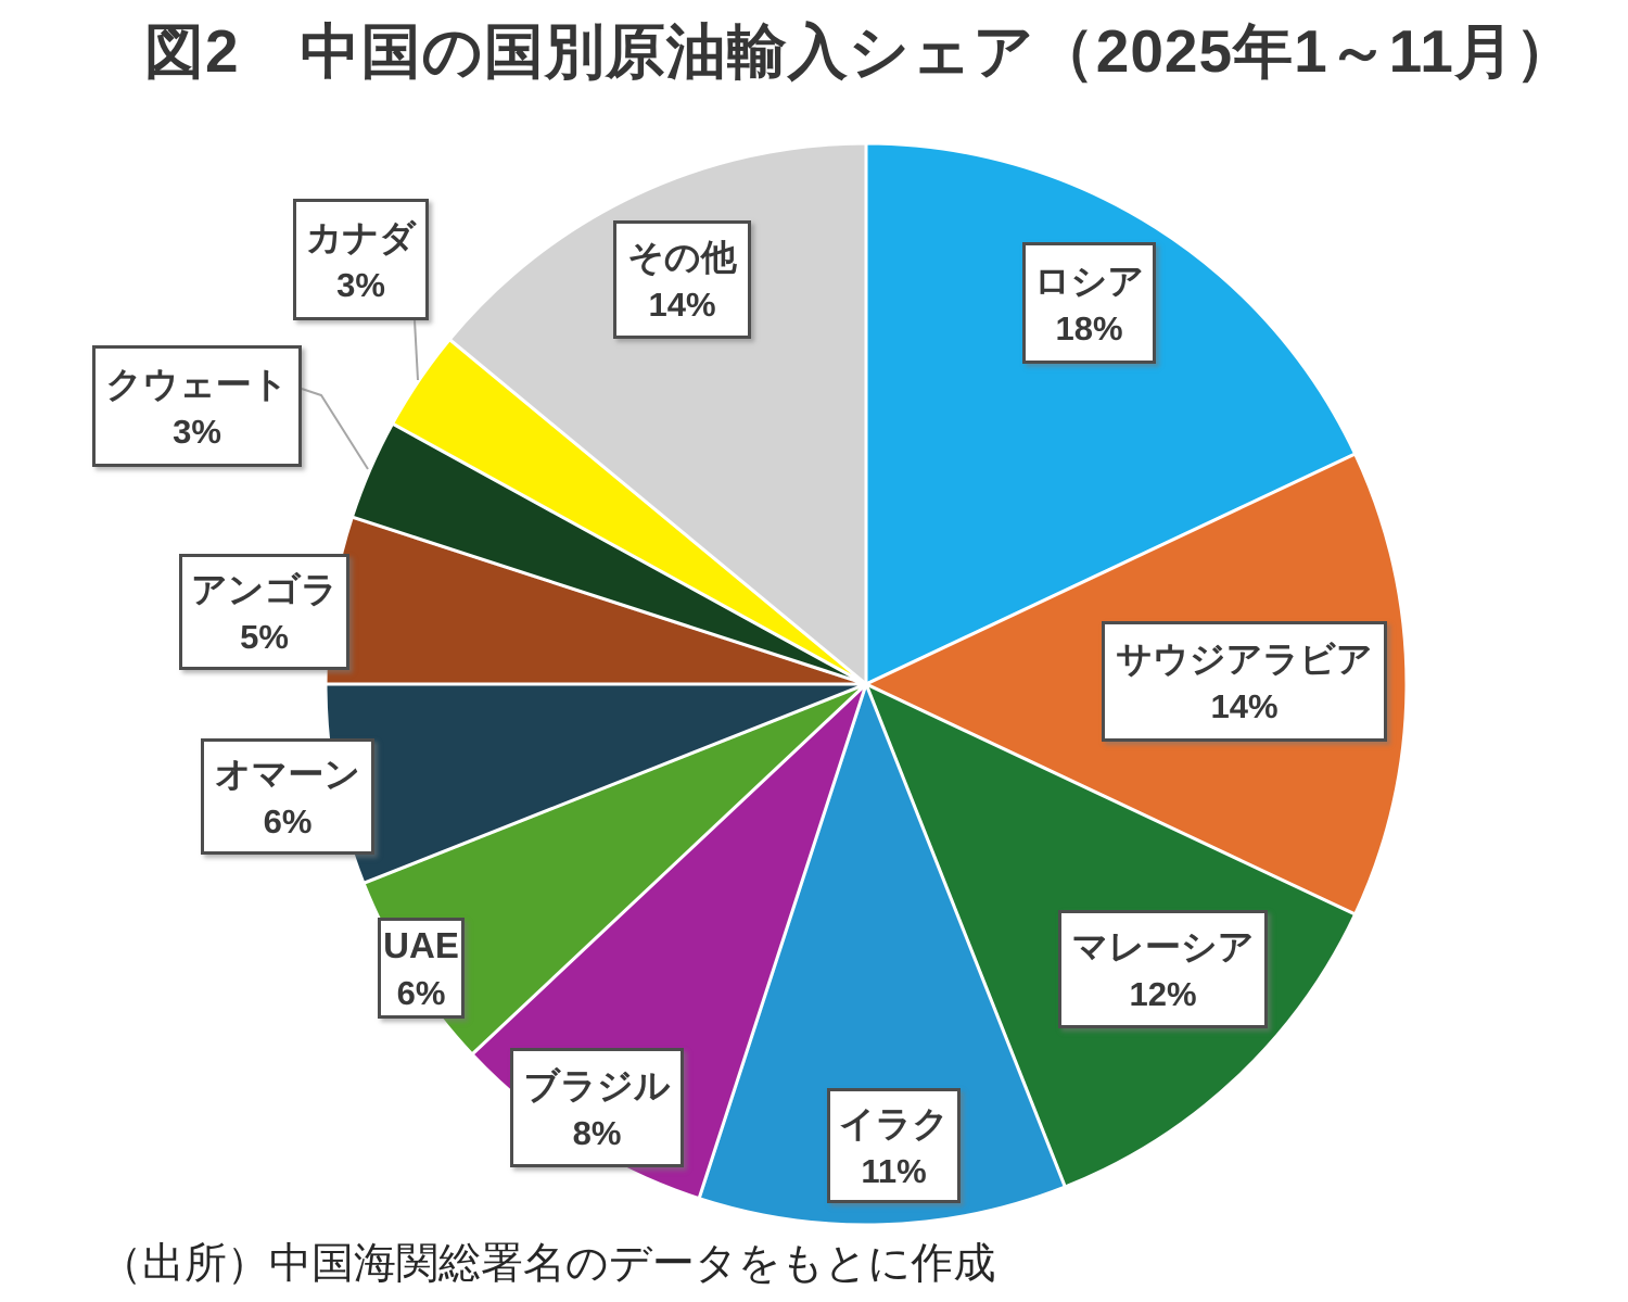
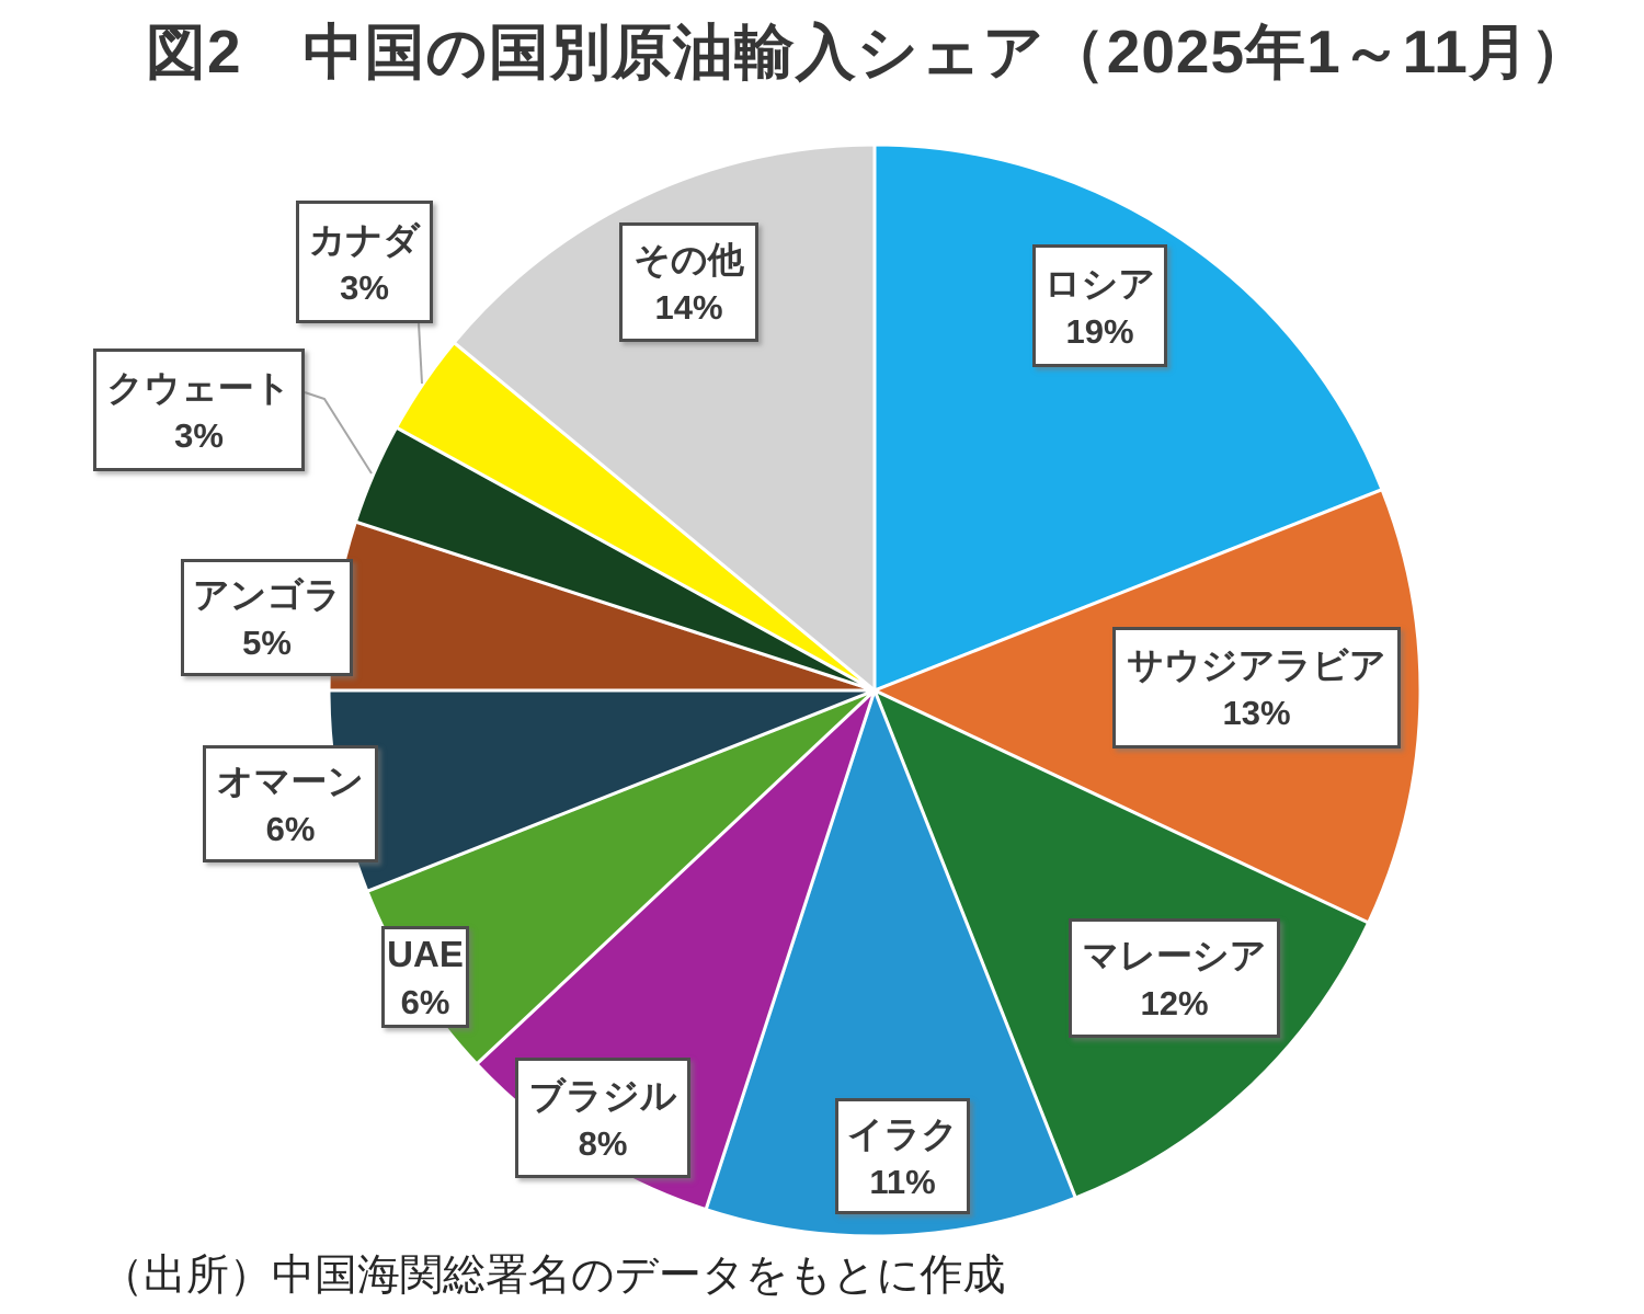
ロシア: 18% -> 19%
サウジアラビア: 14% -> 13%
